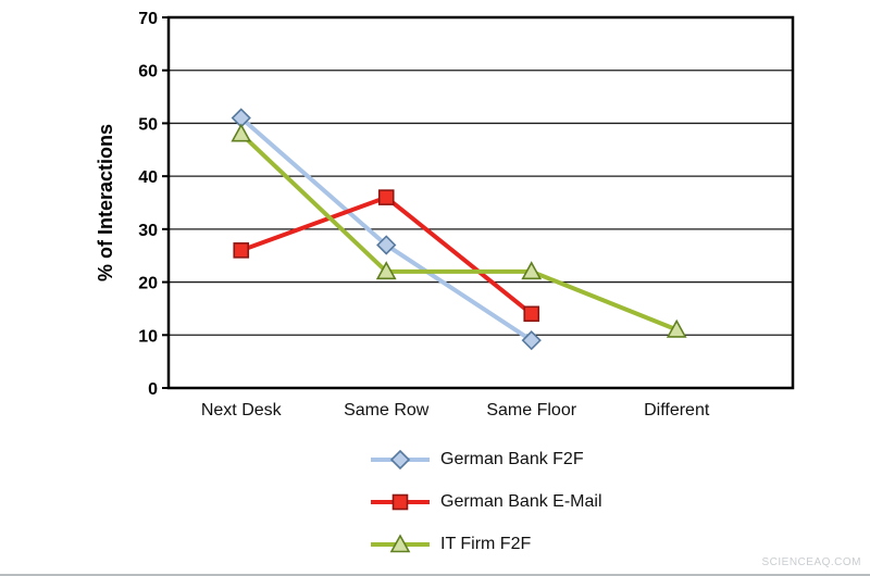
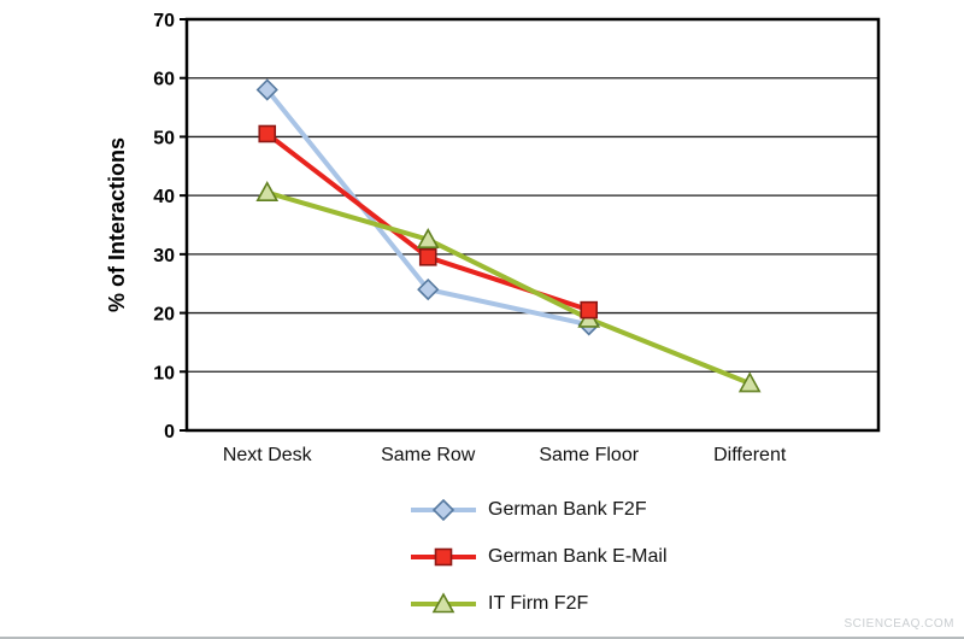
German Bank F2F/Next Desk: 51 -> 58
German Bank E-Mail/Next Desk: 26 -> 50
IT Firm F2F/Next Desk: 48 -> 40
German Bank F2F/Same Row: 27 -> 24
German Bank E-Mail/Same Row: 36 -> 30
IT Firm F2F/Same Row: 22 -> 32
German Bank F2F/Same Floor: 9 -> 18
German Bank E-Mail/Same Floor: 14 -> 20
IT Firm F2F/Same Floor: 22 -> 19
IT Firm F2F/Different: 11 -> 8
